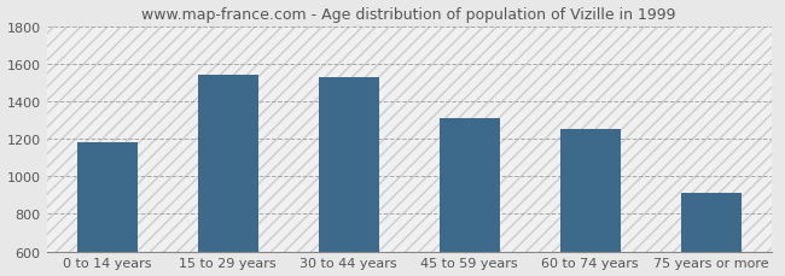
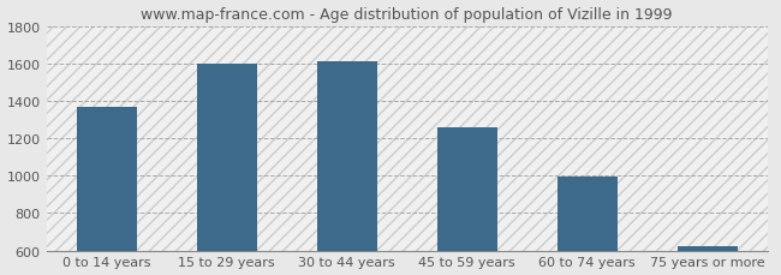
0 to 14 years: 1180 -> 1370
15 to 29 years: 1540 -> 1600
30 to 44 years: 1530 -> 1610
45 to 59 years: 1310 -> 1260
60 to 74 years: 1250 -> 1000
75 years or more: 910 -> 620
